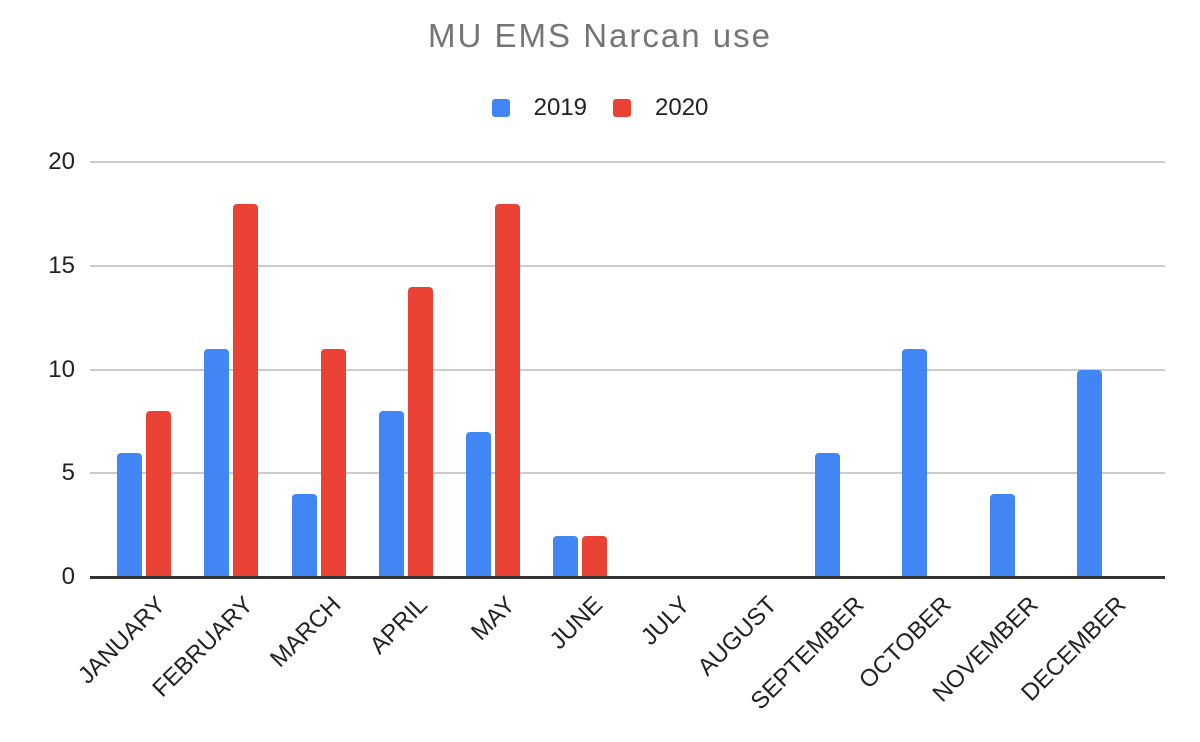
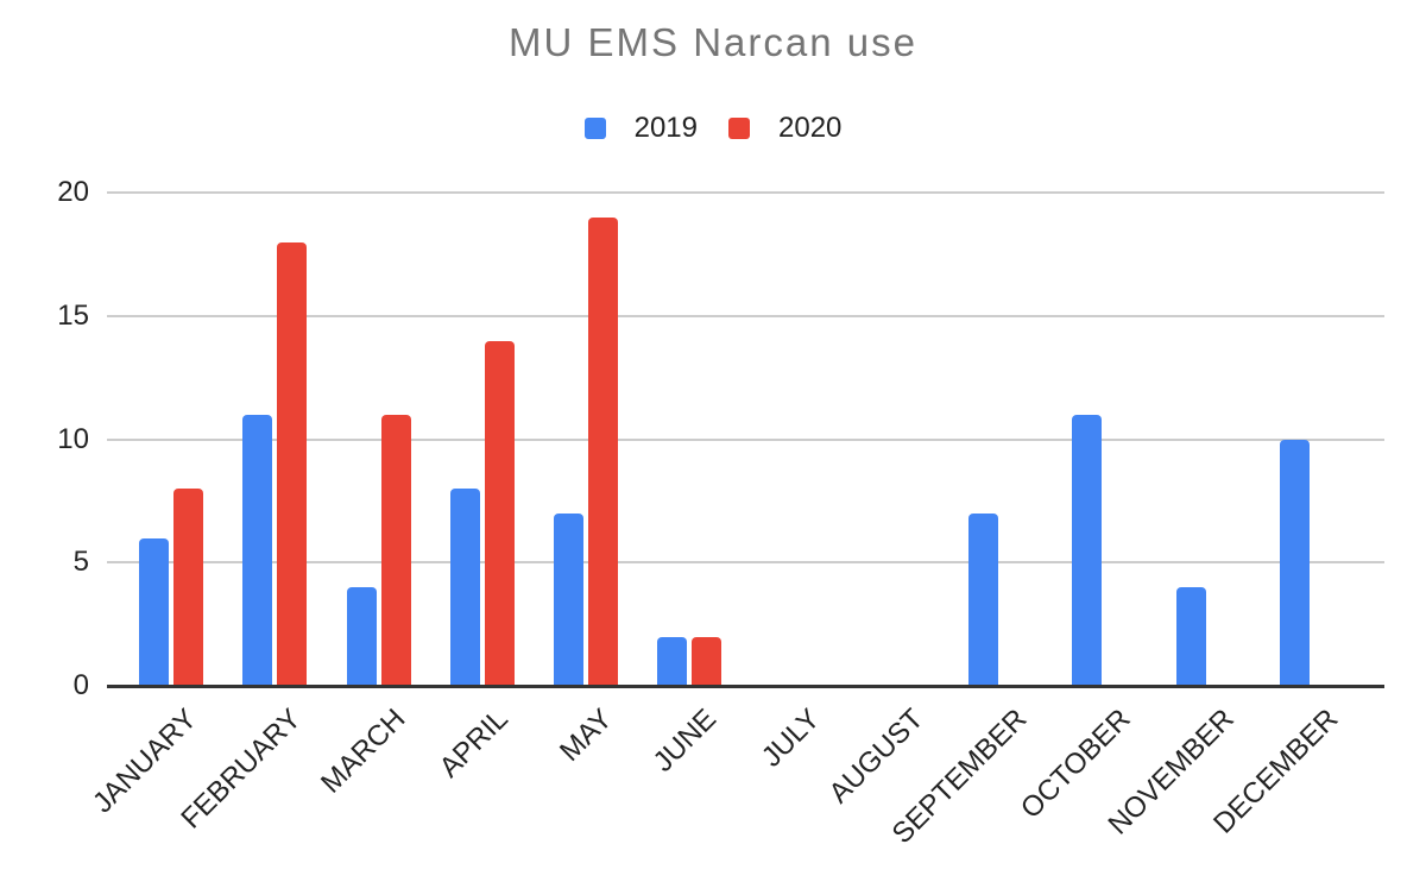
2020/MAY: 18 -> 19
2019/SEPTEMBER: 6 -> 7
